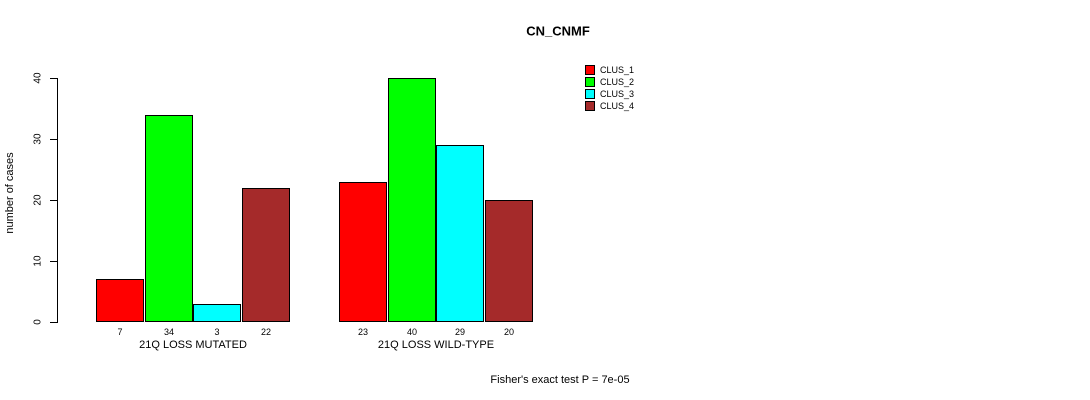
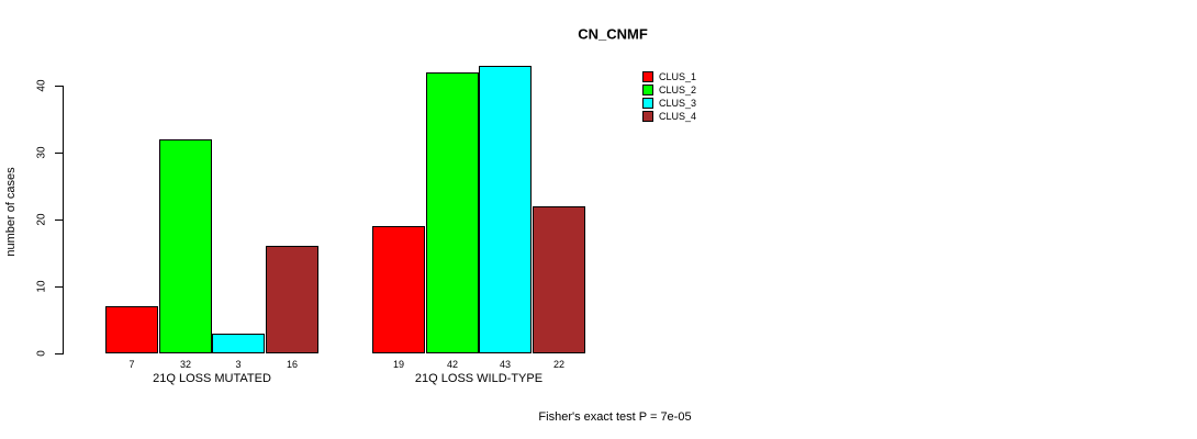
CLUS_2/21Q LOSS MUTATED: 34 -> 32
CLUS_4/21Q LOSS MUTATED: 22 -> 16
CLUS_1/21Q LOSS WILD-TYPE: 23 -> 19
CLUS_2/21Q LOSS WILD-TYPE: 40 -> 42
CLUS_3/21Q LOSS WILD-TYPE: 29 -> 43
CLUS_4/21Q LOSS WILD-TYPE: 20 -> 22
